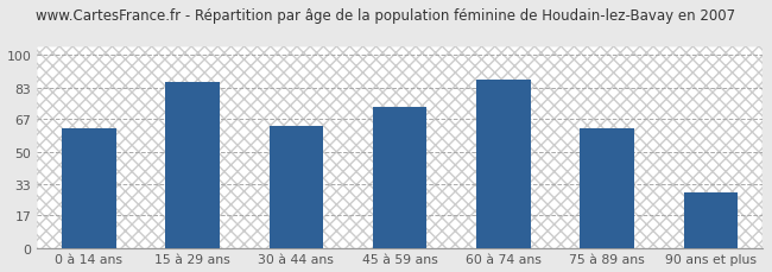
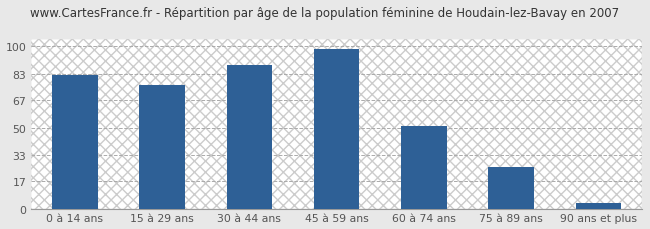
0 à 14 ans: 62 -> 82
15 à 29 ans: 86 -> 76
30 à 44 ans: 63 -> 88
45 à 59 ans: 73 -> 98
60 à 74 ans: 87 -> 51
75 à 89 ans: 62 -> 26
90 ans et plus: 29 -> 4
